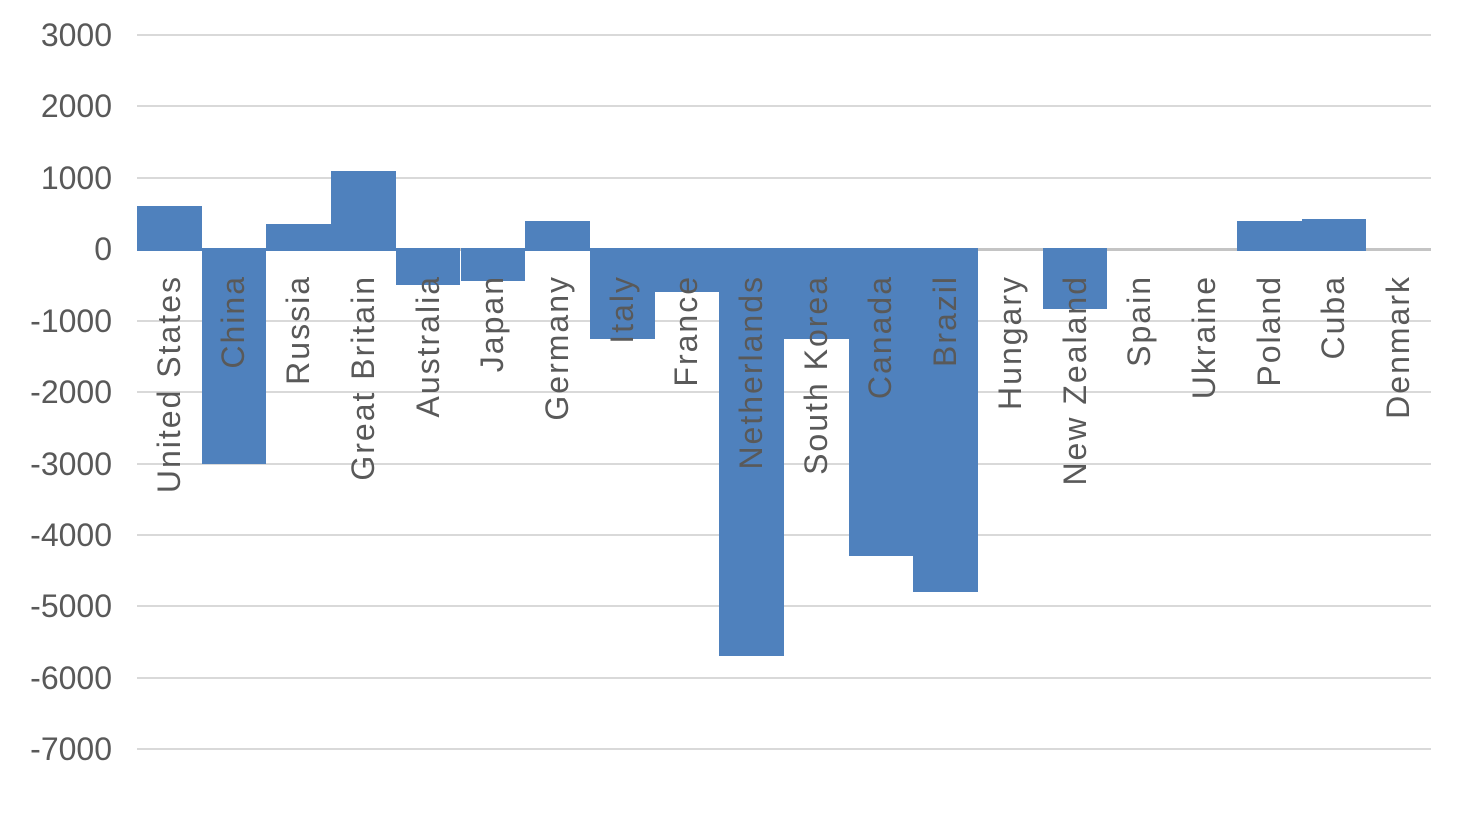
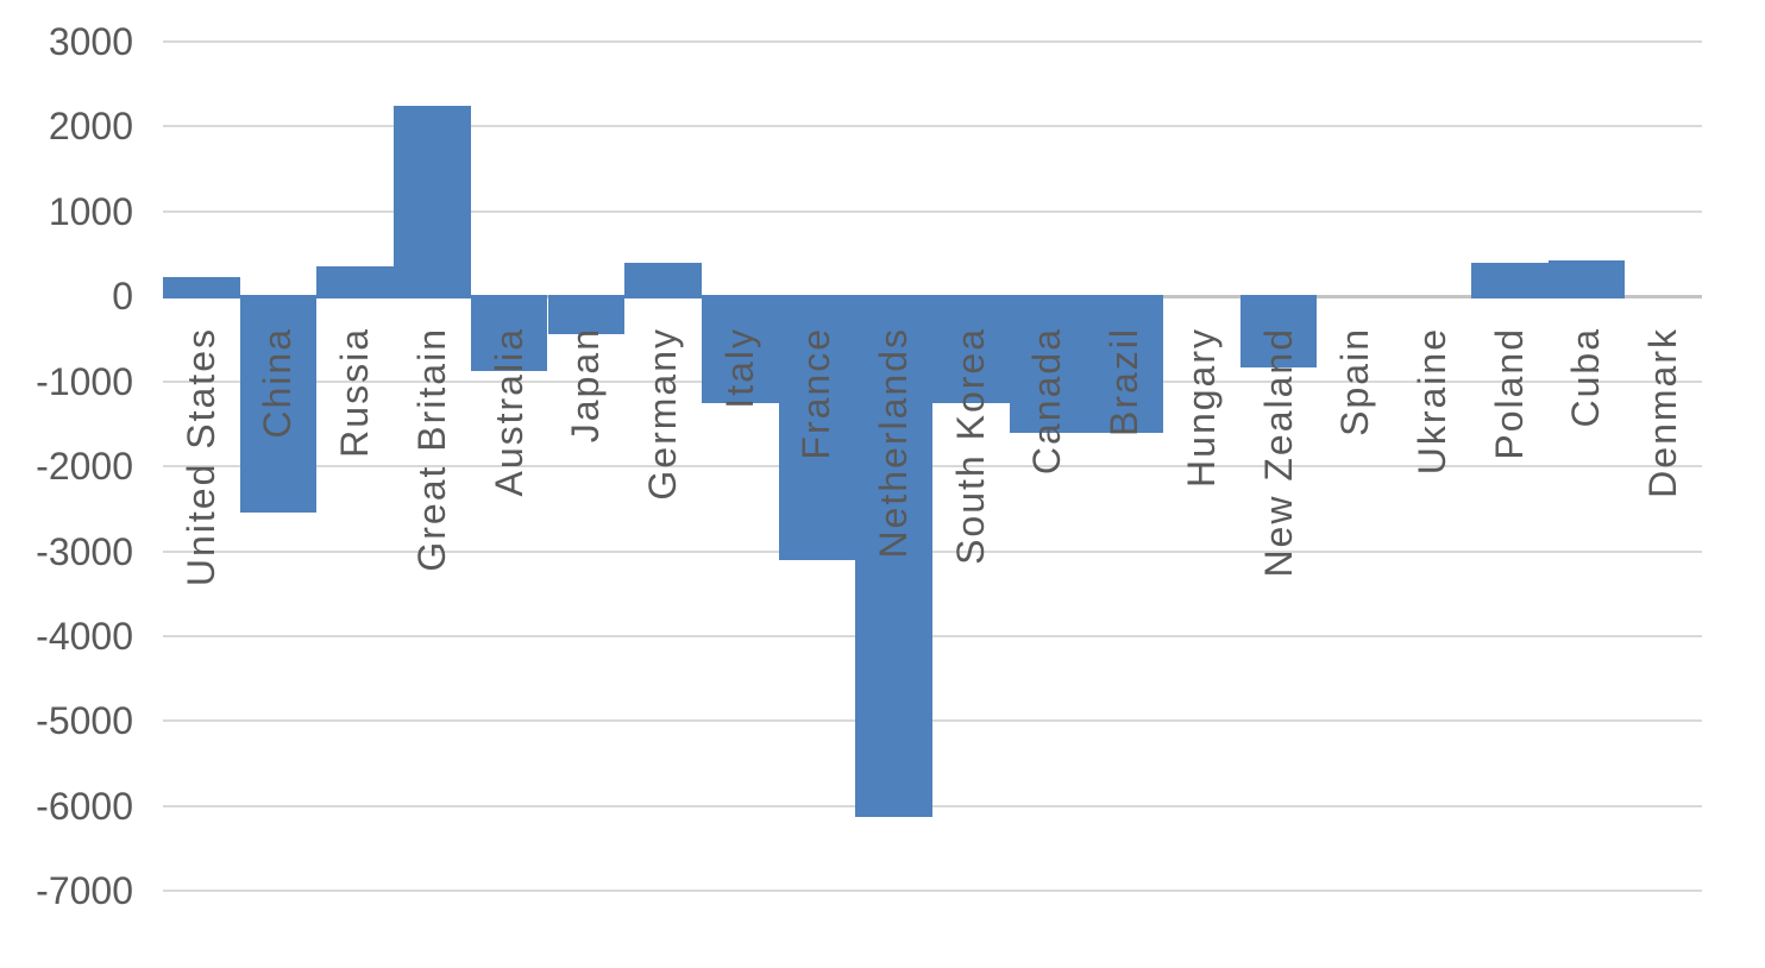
United States: 600 -> 200
China: -3000 -> -2600
Great Britain: 1100 -> 2200
Australia: -500 -> -900
France: -600 -> -3100
Netherlands: -5700 -> -6100
Canada: -4300 -> -1600
Brazil: -4800 -> -1600
